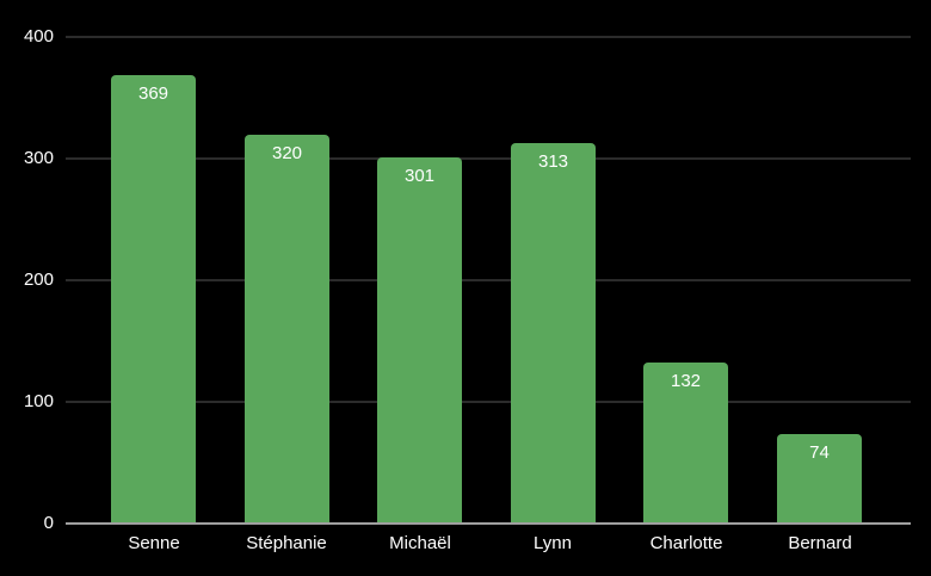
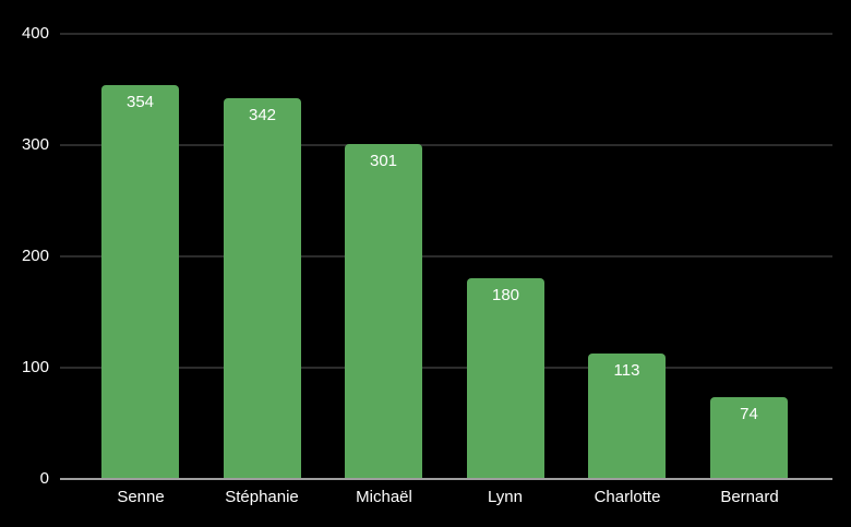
Senne: 369 -> 354
Stéphanie: 320 -> 342
Lynn: 313 -> 180
Charlotte: 132 -> 113
